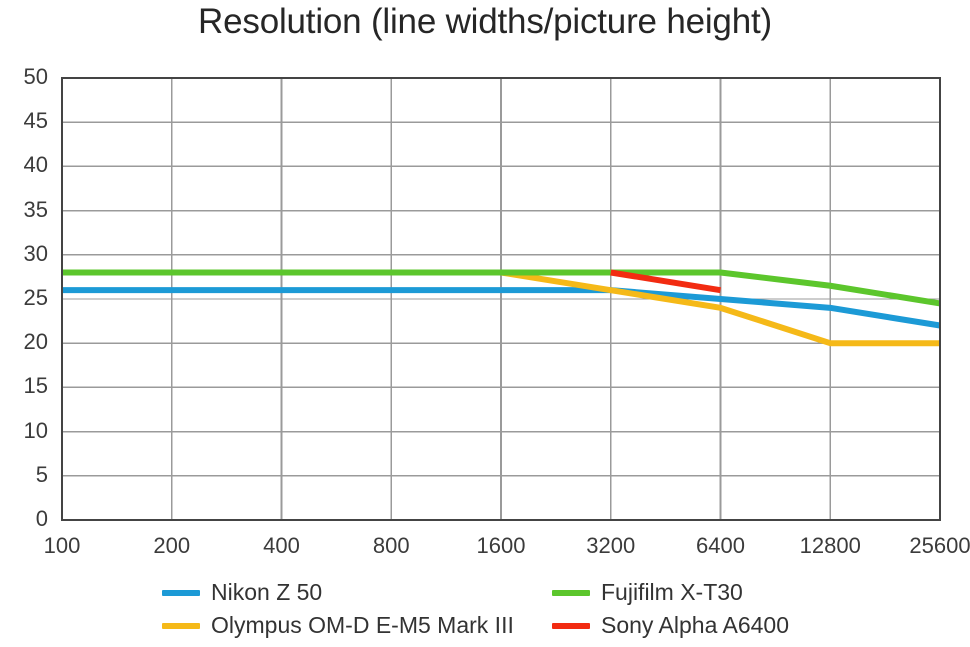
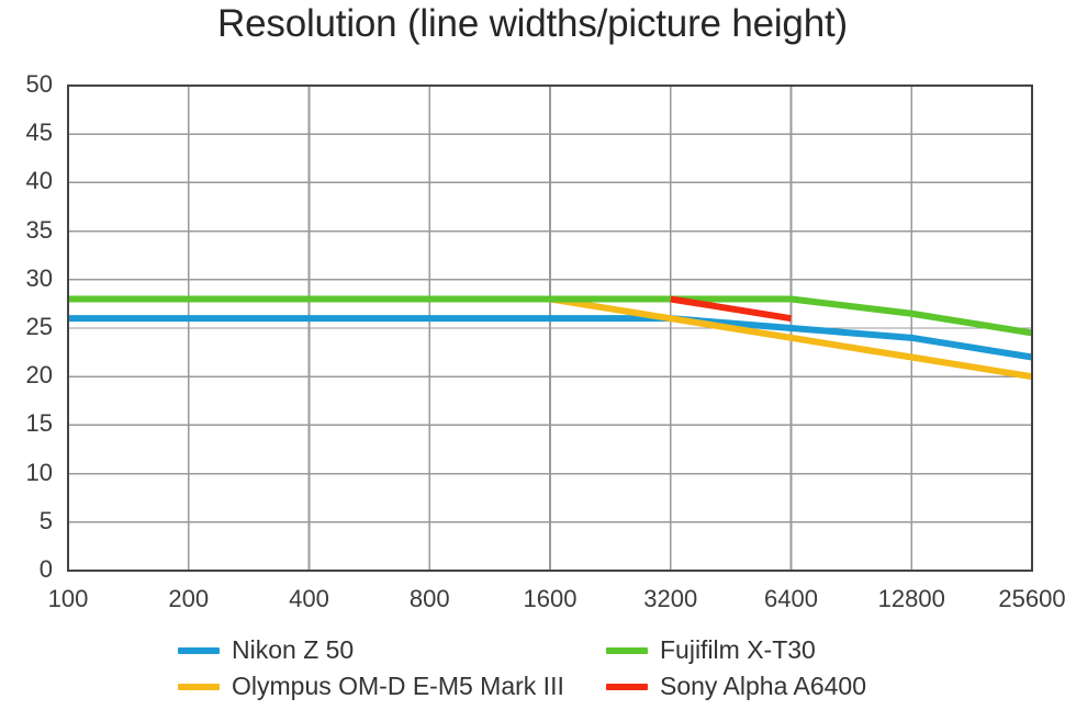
Olympus OM-D E-M5 Mark III/12800: 20 -> 22
